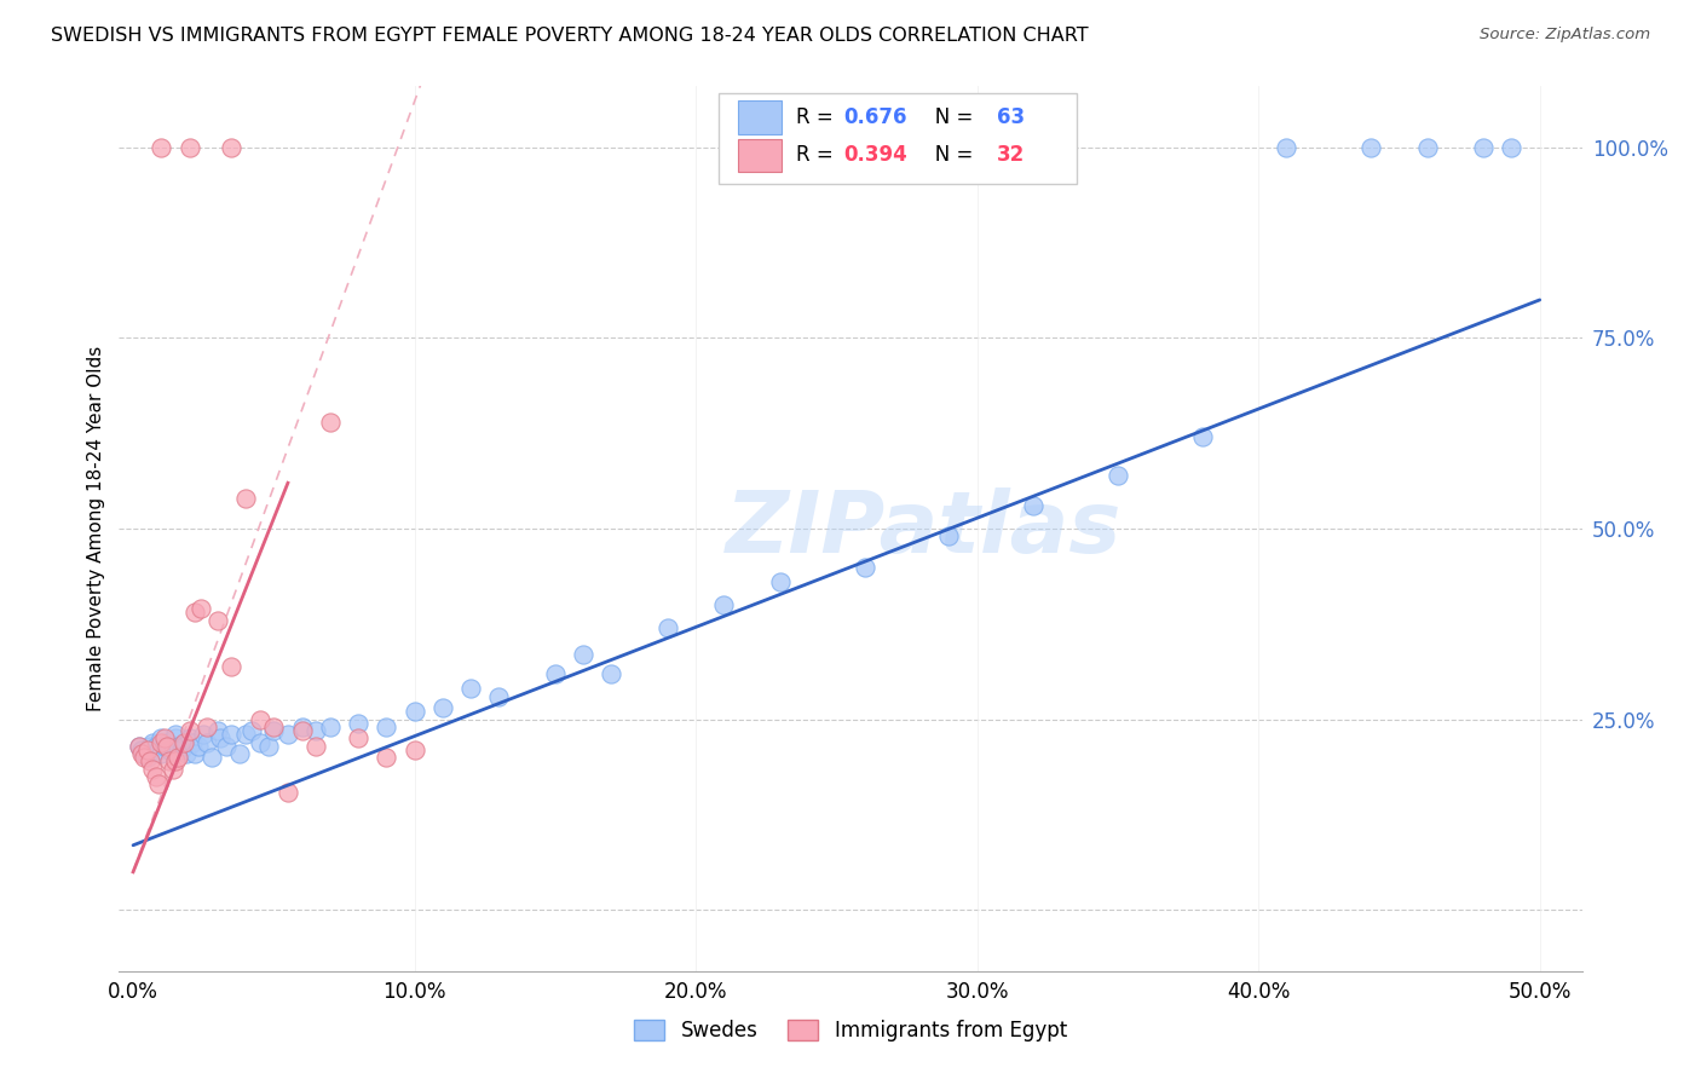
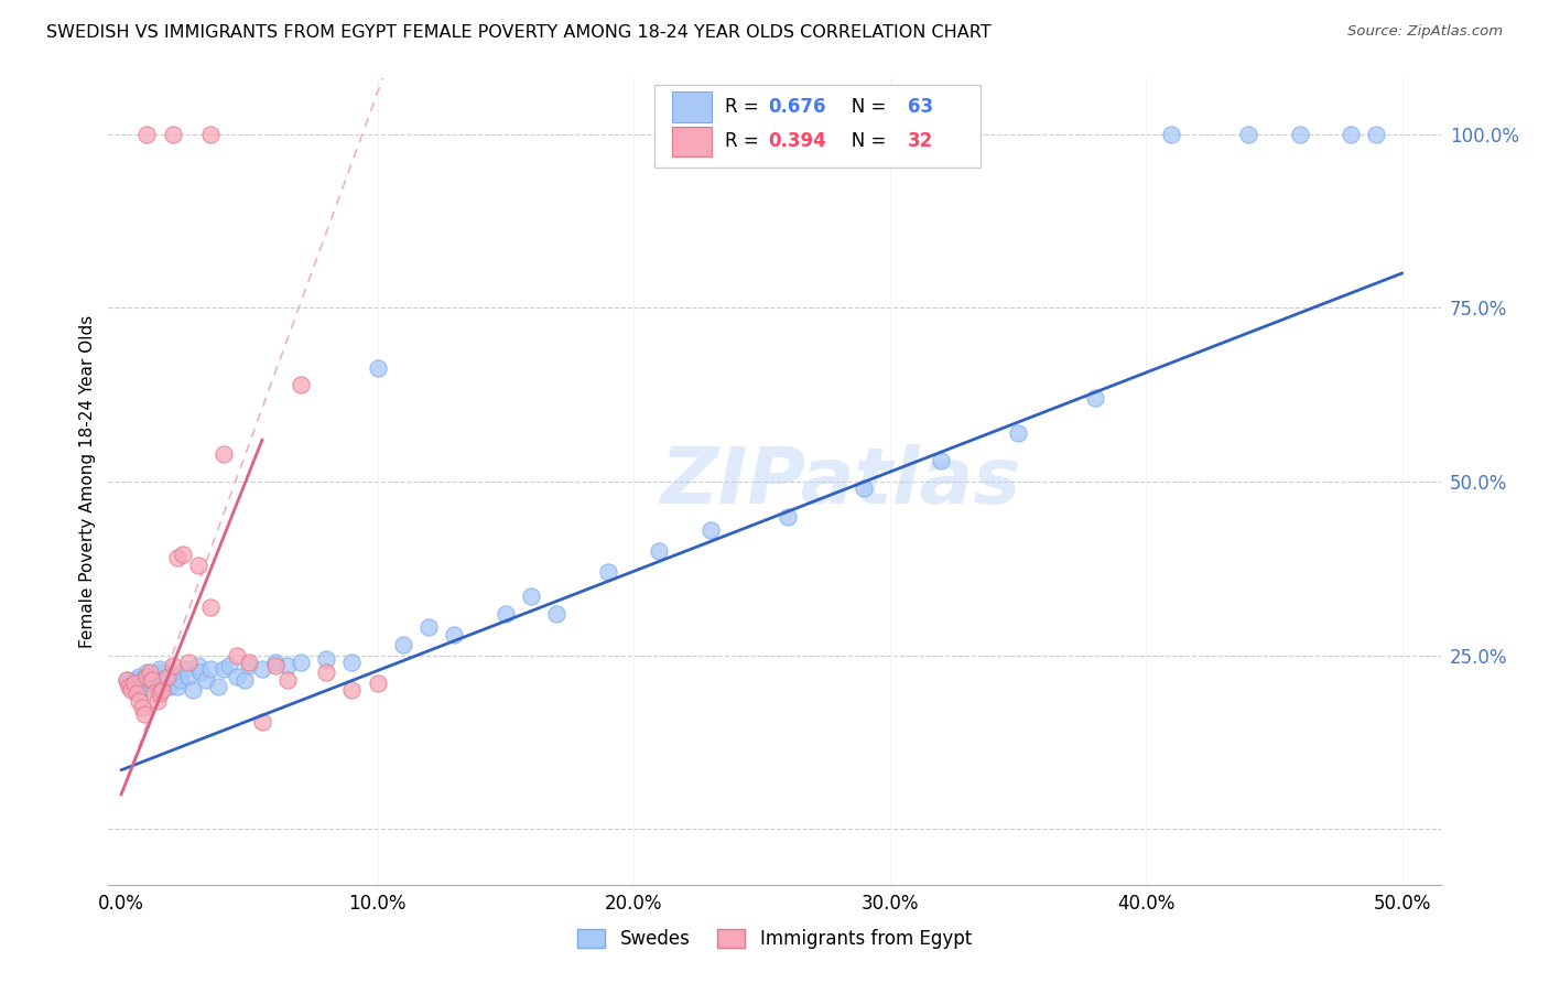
Swedes/10.0%: 26.0% -> 66.4%
